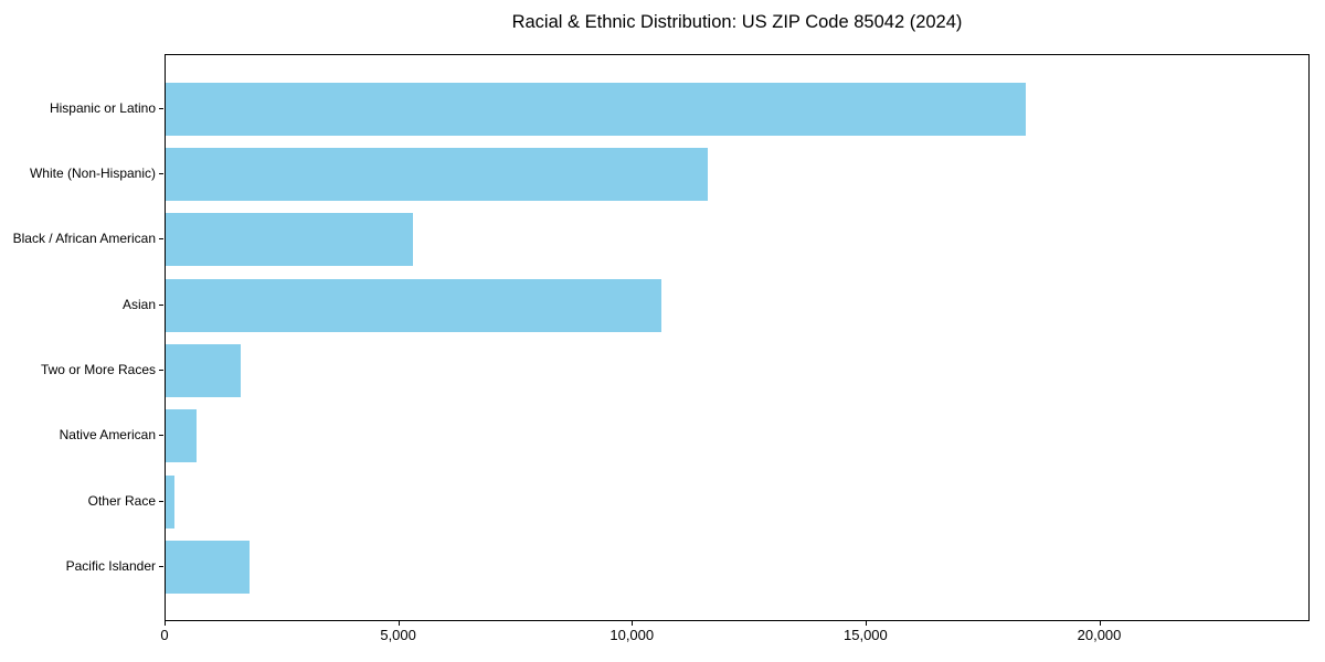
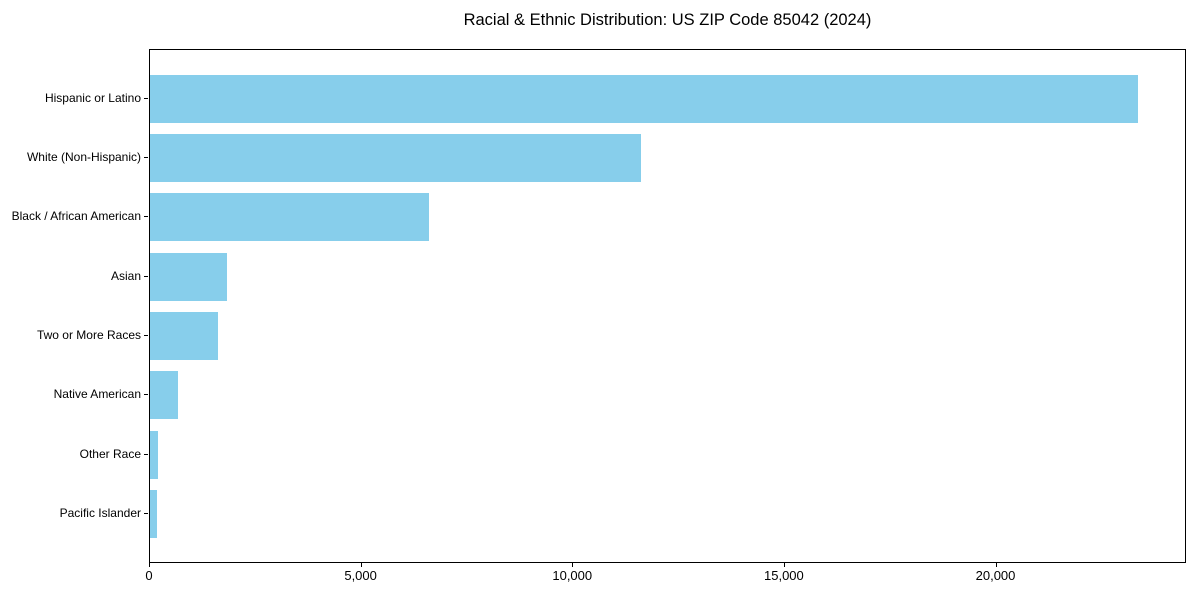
Hispanic or Latino: 18400 -> 23400
Black / African American: 5300 -> 6600
Asian: 10600 -> 1800
Pacific Islander: 1800 -> 200
